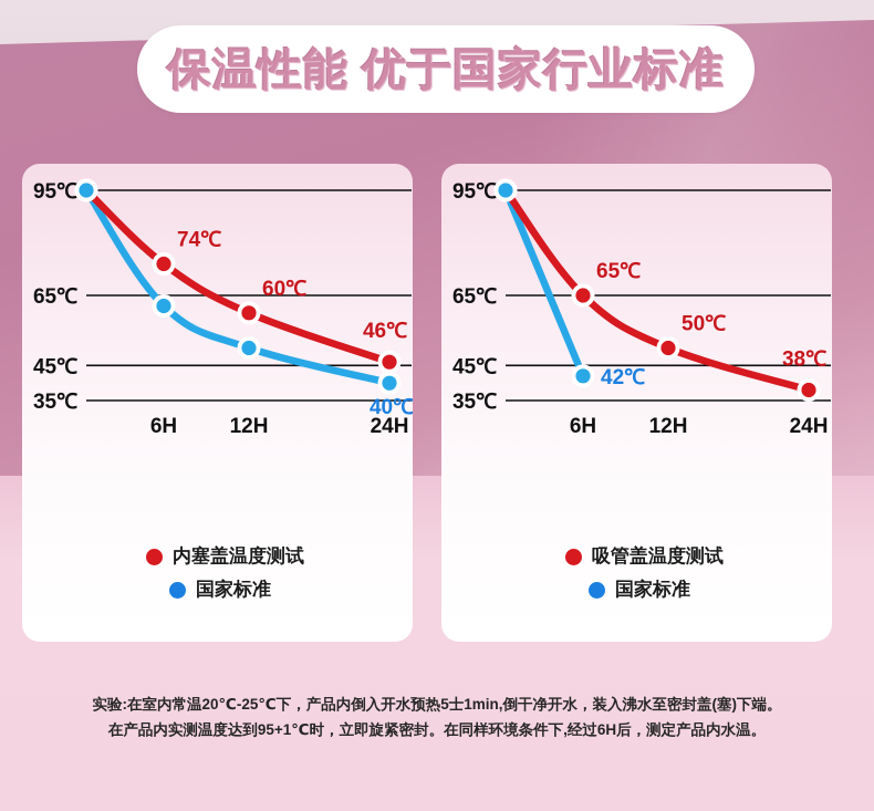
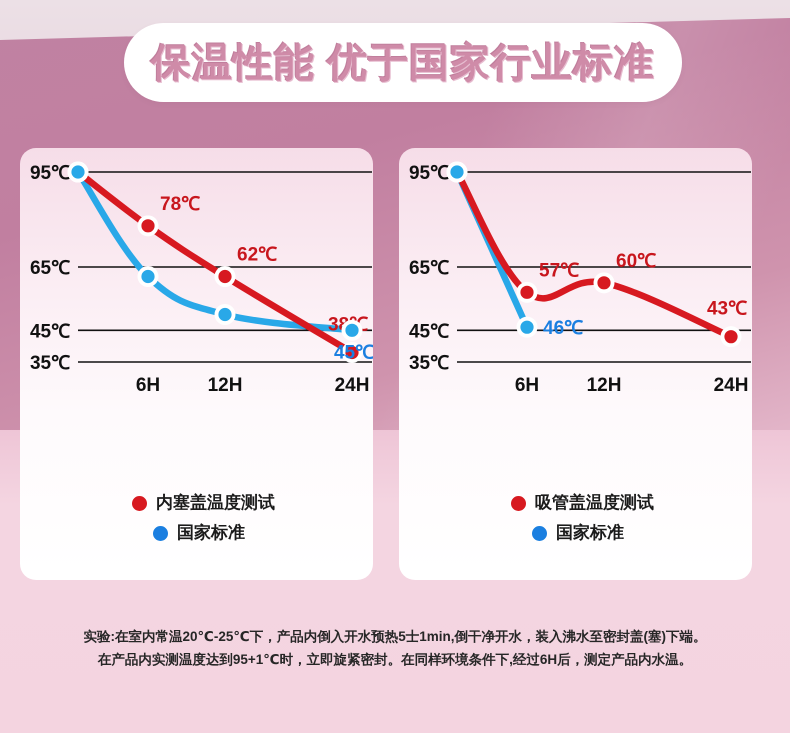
内塞盖温度测试/内塞盖温度测试/6H: 74 -> 78
内塞盖温度测试/内塞盖温度测试/12H: 60 -> 62
内塞盖温度测试/内塞盖温度测试/24H: 46 -> 38
内塞盖温度测试/国家标准/24H: 40 -> 45
吸管盖温度测试/吸管盖温度测试/6H: 65 -> 57
吸管盖温度测试/国家标准/6H: 42 -> 46
吸管盖温度测试/吸管盖温度测试/12H: 50 -> 60
吸管盖温度测试/吸管盖温度测试/24H: 38 -> 43
